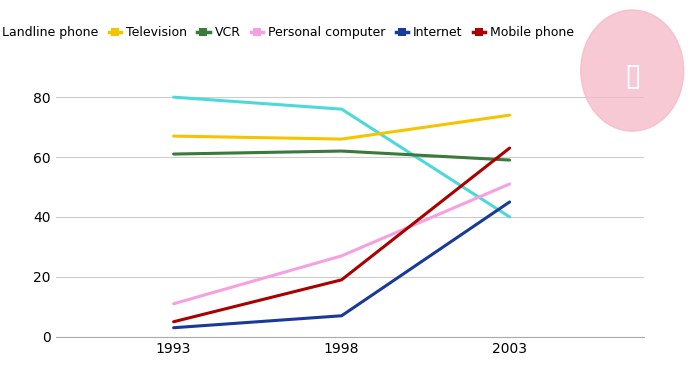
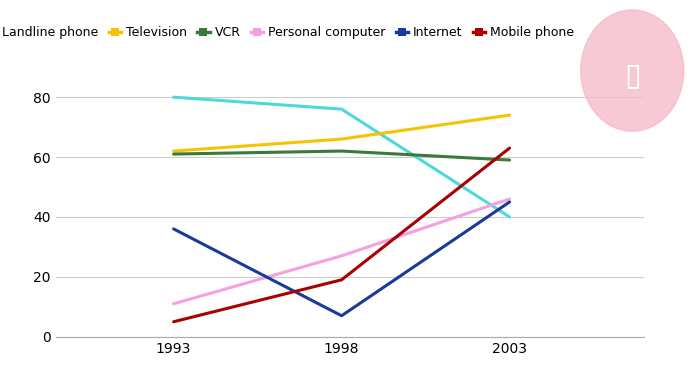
Television/1993: 67 -> 62
Internet/1993: 3 -> 36
Personal computer/2003: 51 -> 46
